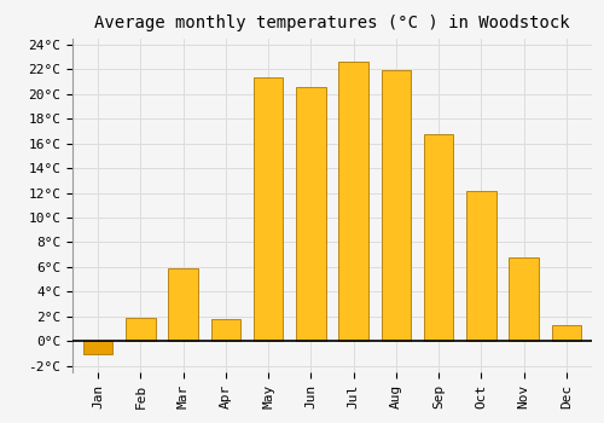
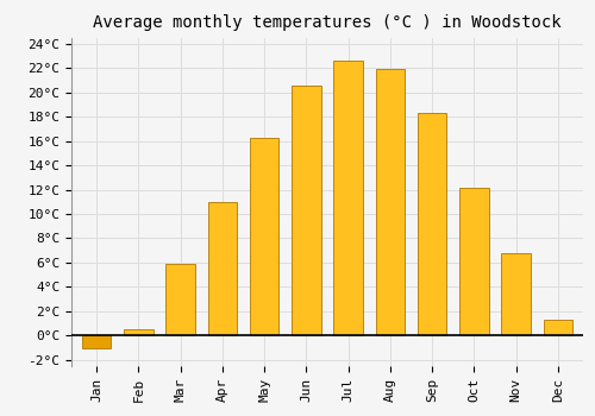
Feb: 1.9°C -> 0.5°C
Apr: 1.8°C -> 11.0°C
May: 21.3°C -> 16.2°C
Sep: 16.7°C -> 18.3°C
